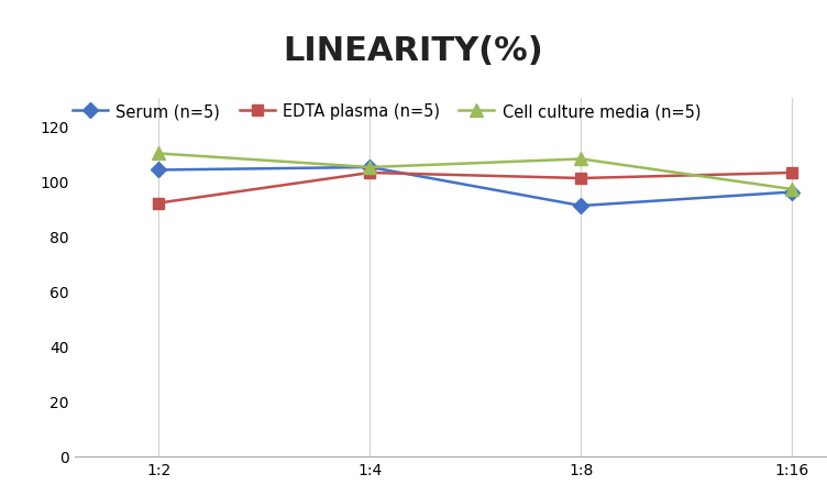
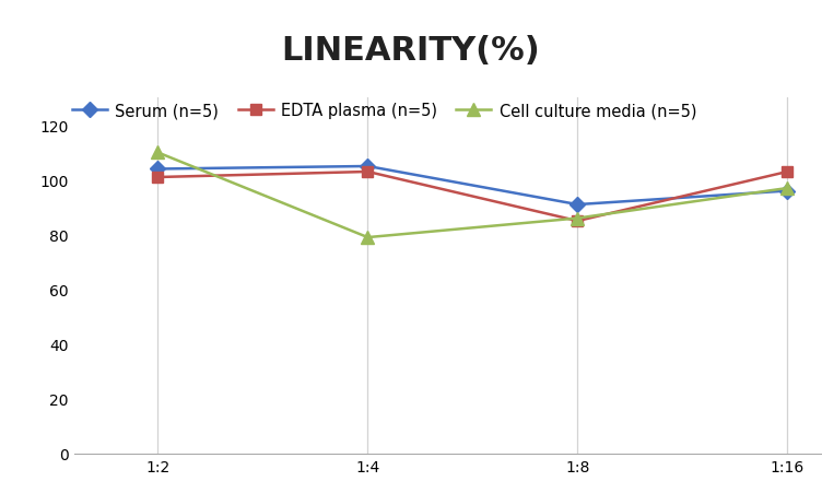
EDTA plasma (n=5)/1:2: 92 -> 101
Cell culture media (n=5)/1:4: 105 -> 79
EDTA plasma (n=5)/1:8: 101 -> 85
Cell culture media (n=5)/1:8: 108 -> 86
